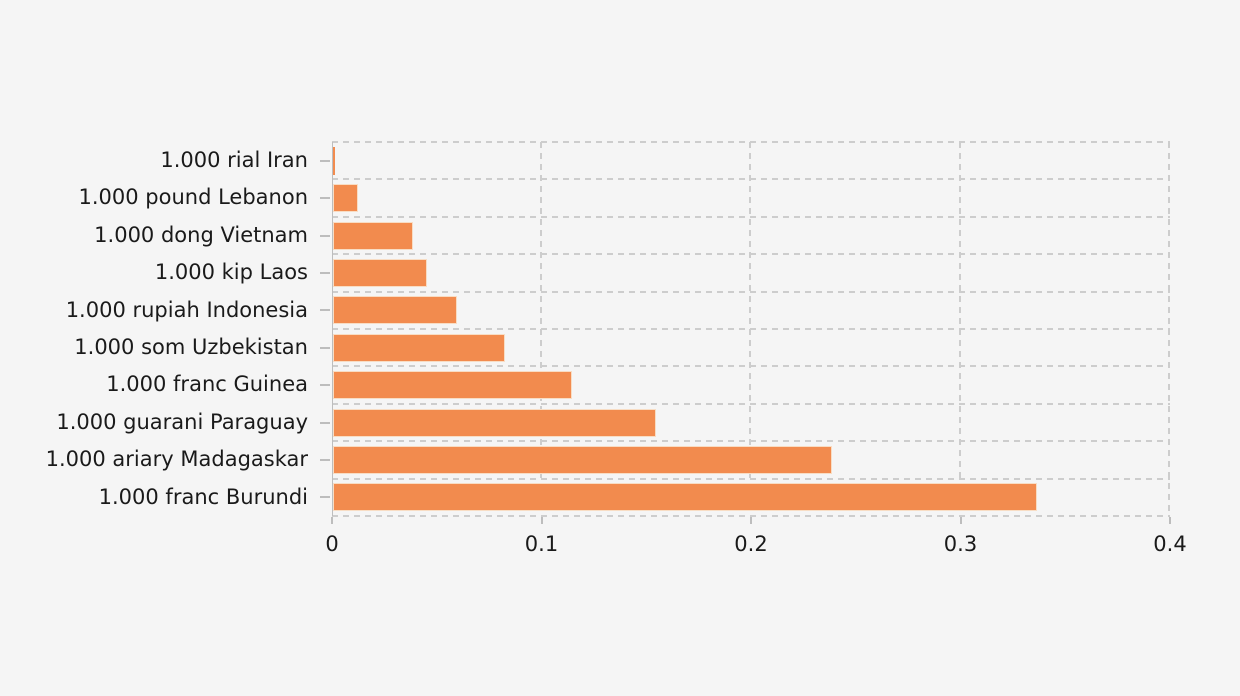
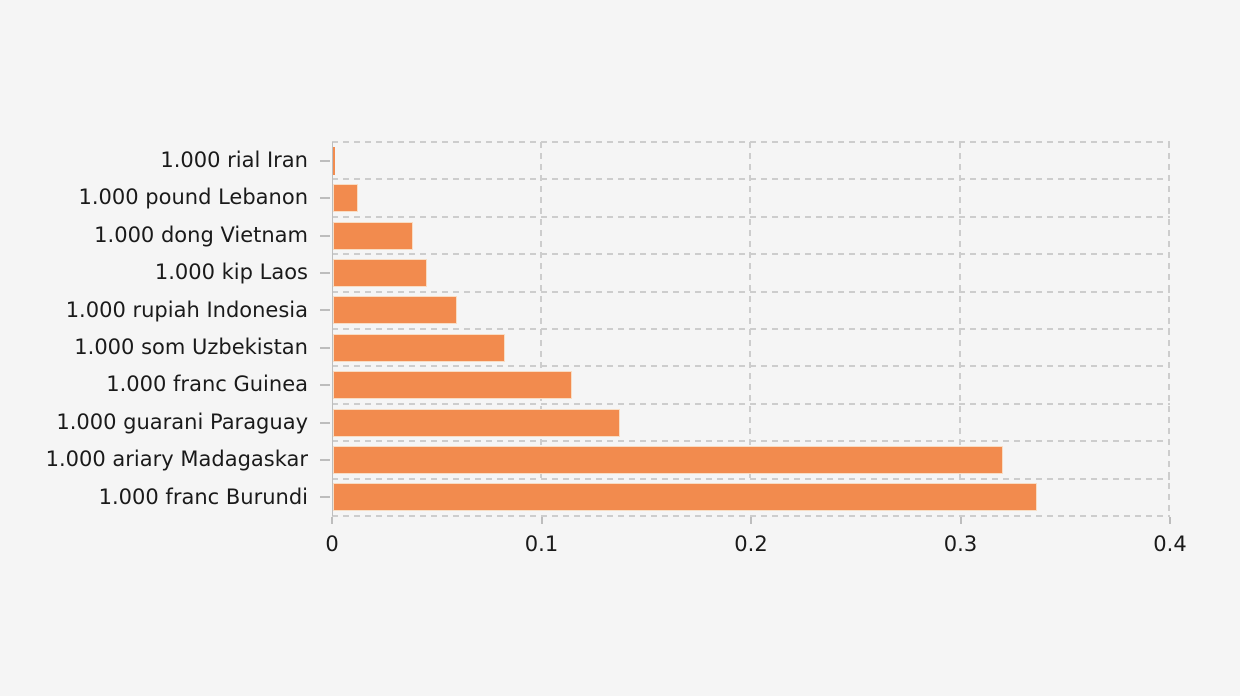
1.000 guarani Paraguay: 0.154 -> 0.137
1.000 ariary Madagaskar: 0.238 -> 0.320
